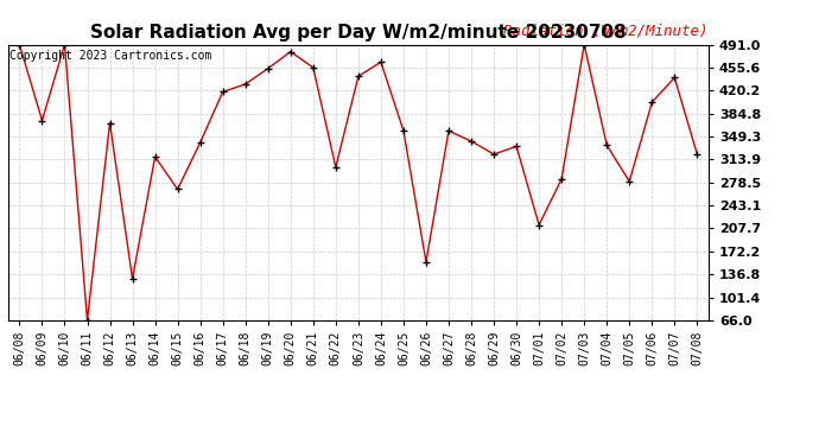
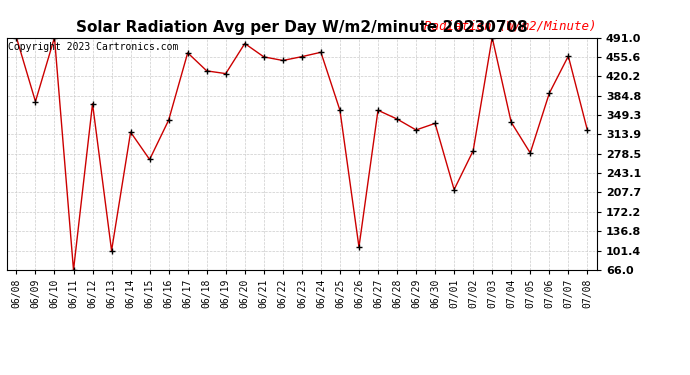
06/13: 130 -> 101
06/17: 418 -> 463
06/19: 454 -> 425
06/22: 302 -> 449
06/23: 442 -> 456
06/26: 156 -> 108
07/06: 402 -> 389
07/07: 440 -> 457
